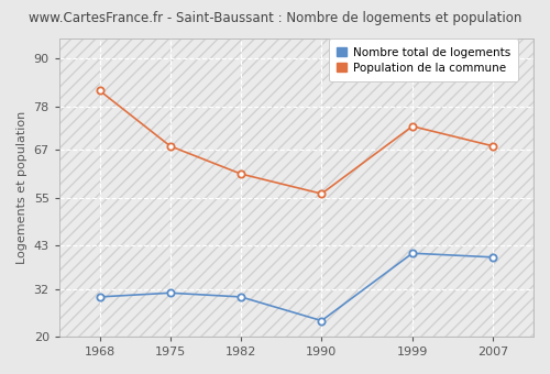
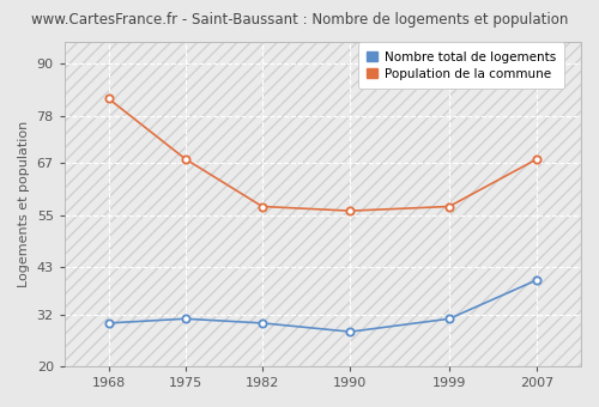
Population de la commune/1982: 61 -> 57
Nombre total de logements/1990: 24 -> 28
Nombre total de logements/1999: 41 -> 31
Population de la commune/1999: 73 -> 57
